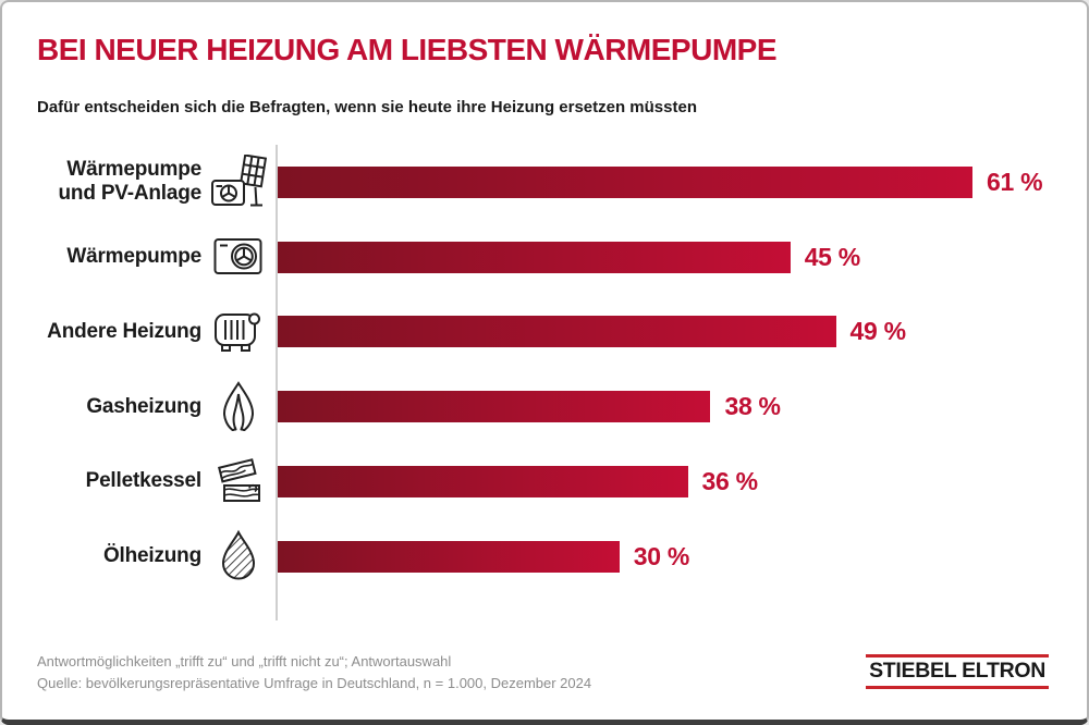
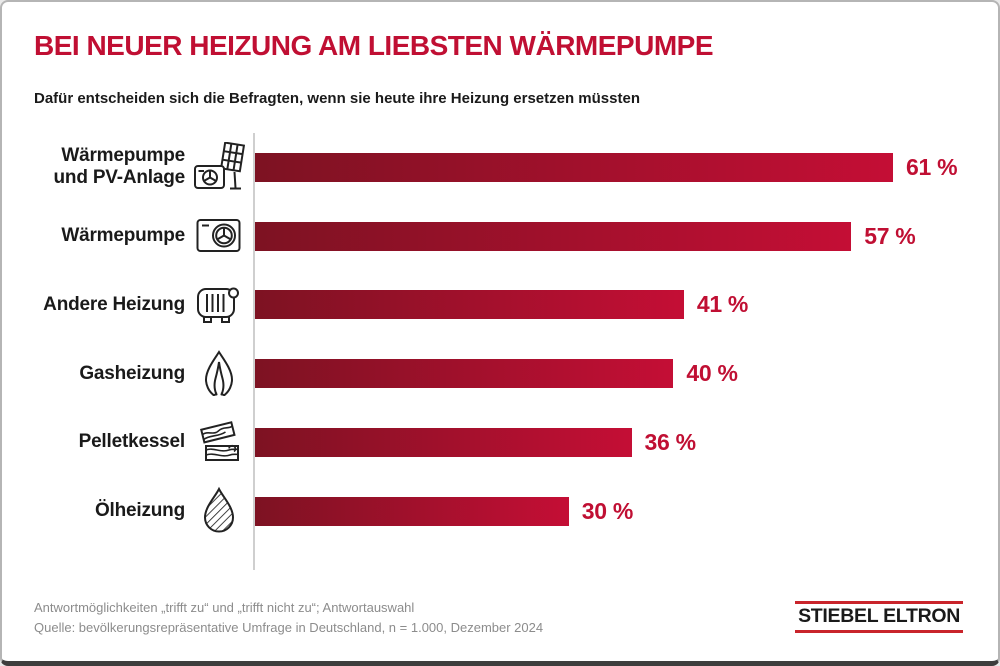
Wärmepumpe: 45 -> 57
Andere Heizung: 49 -> 41
Gasheizung: 38 -> 40
